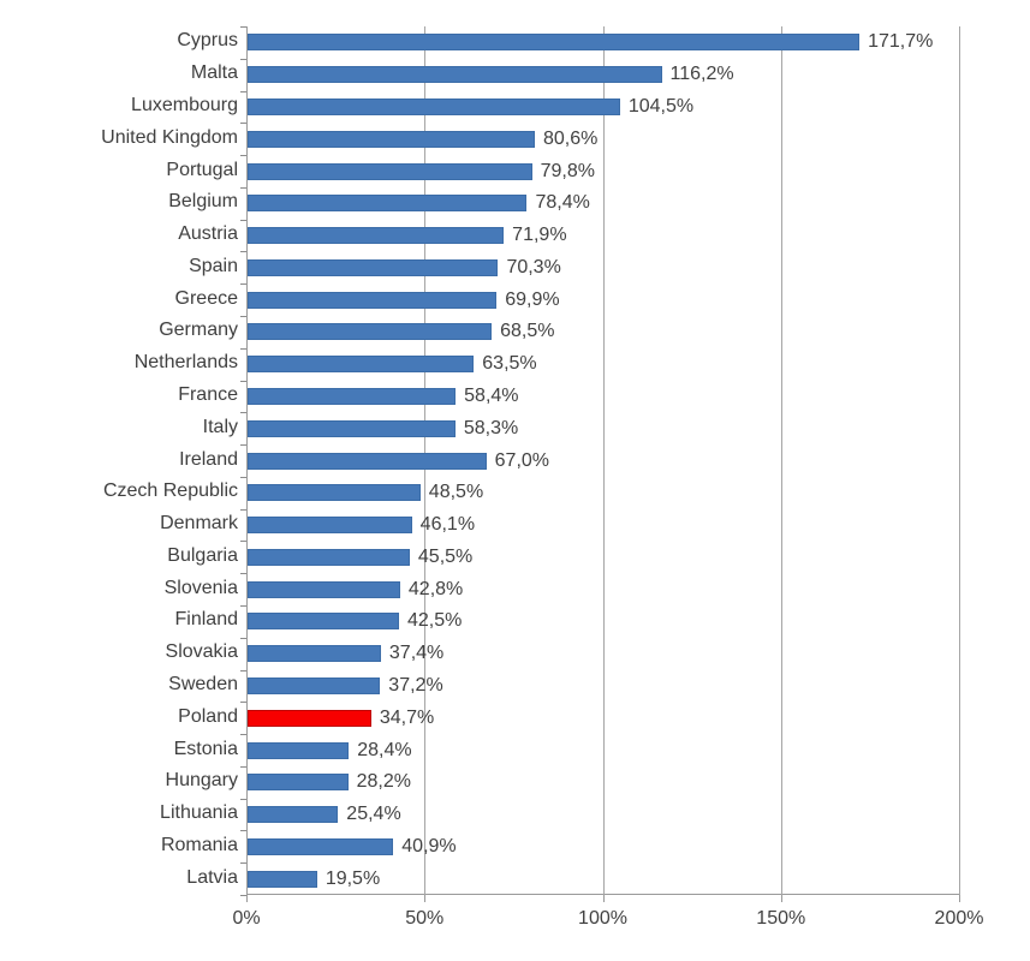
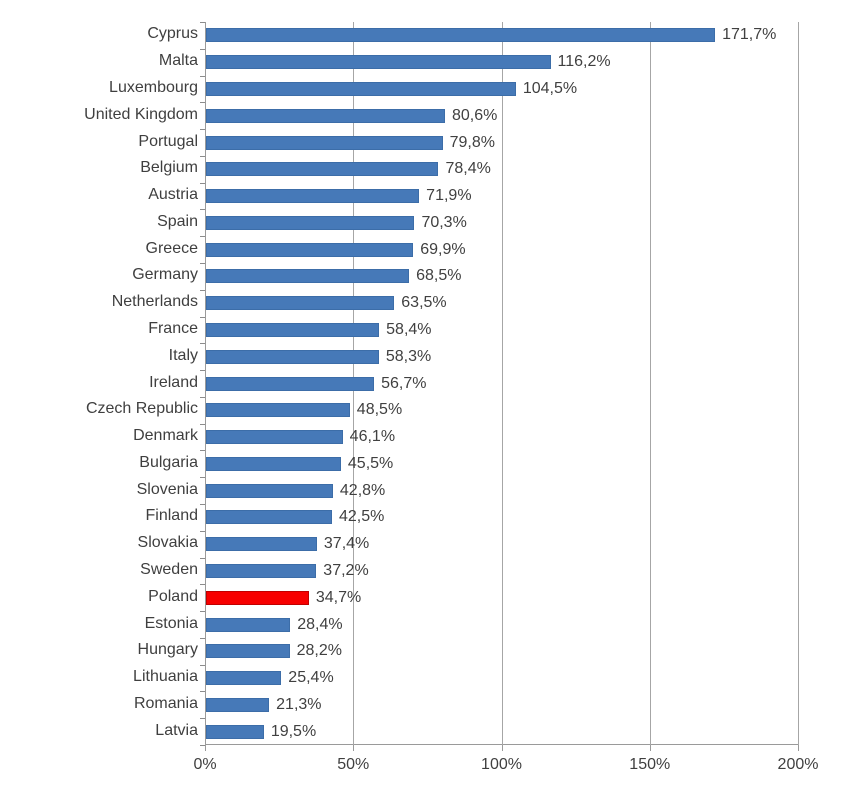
Ireland: 67,0% -> 56,7%
Romania: 40,9% -> 21,3%
